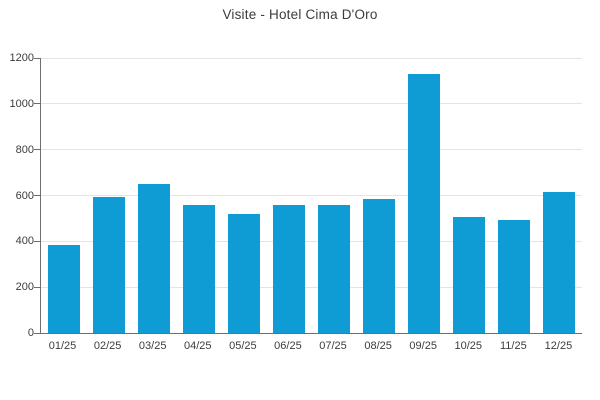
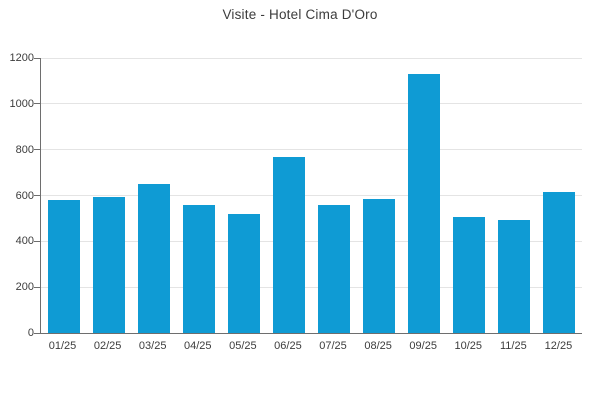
01/25: 380 -> 580
06/25: 560 -> 770
